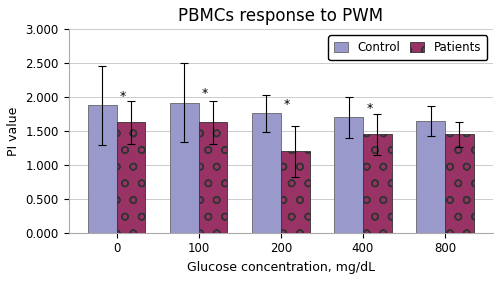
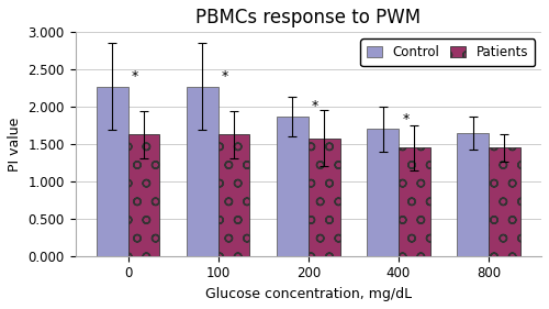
Control/0: 1.88 -> 2.27
Control/100: 1.92 -> 2.27
Control/200: 1.76 -> 1.87
Patients/200: 1.20 -> 1.58
